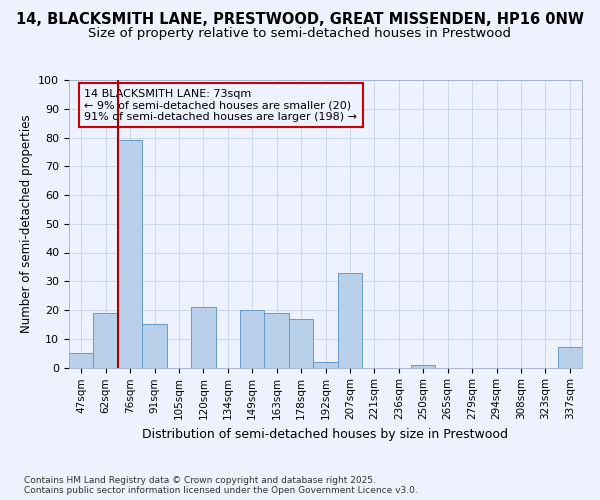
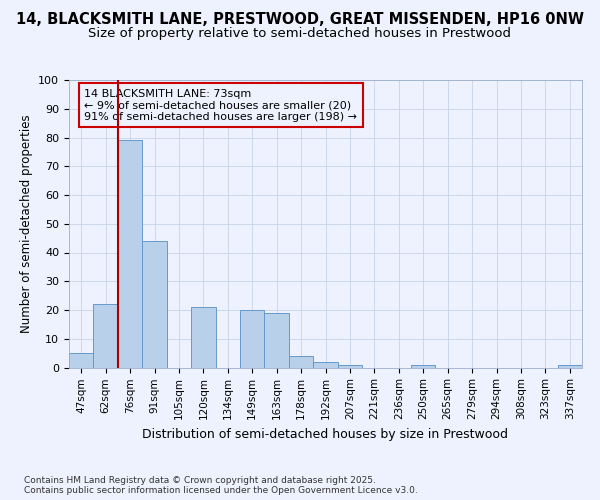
62sqm: 19 -> 22
91sqm: 15 -> 44
178sqm: 17 -> 4
207sqm: 33 -> 1
337sqm: 7 -> 1
